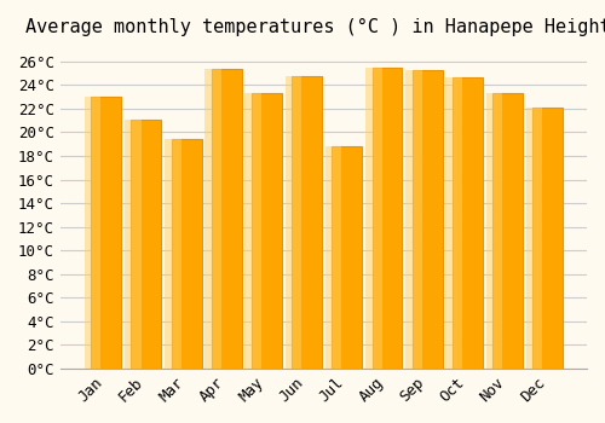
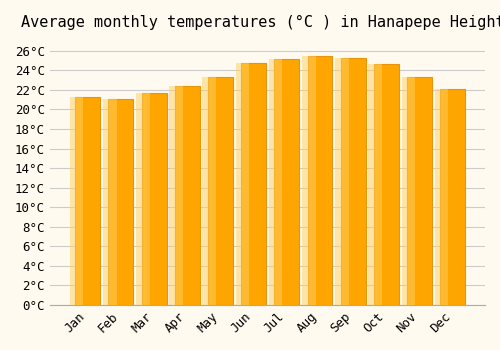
Jan: 23.0°C -> 21.3°C
Mar: 19.4°C -> 21.7°C
Apr: 25.4°C -> 22.4°C
Jul: 18.8°C -> 25.1°C
